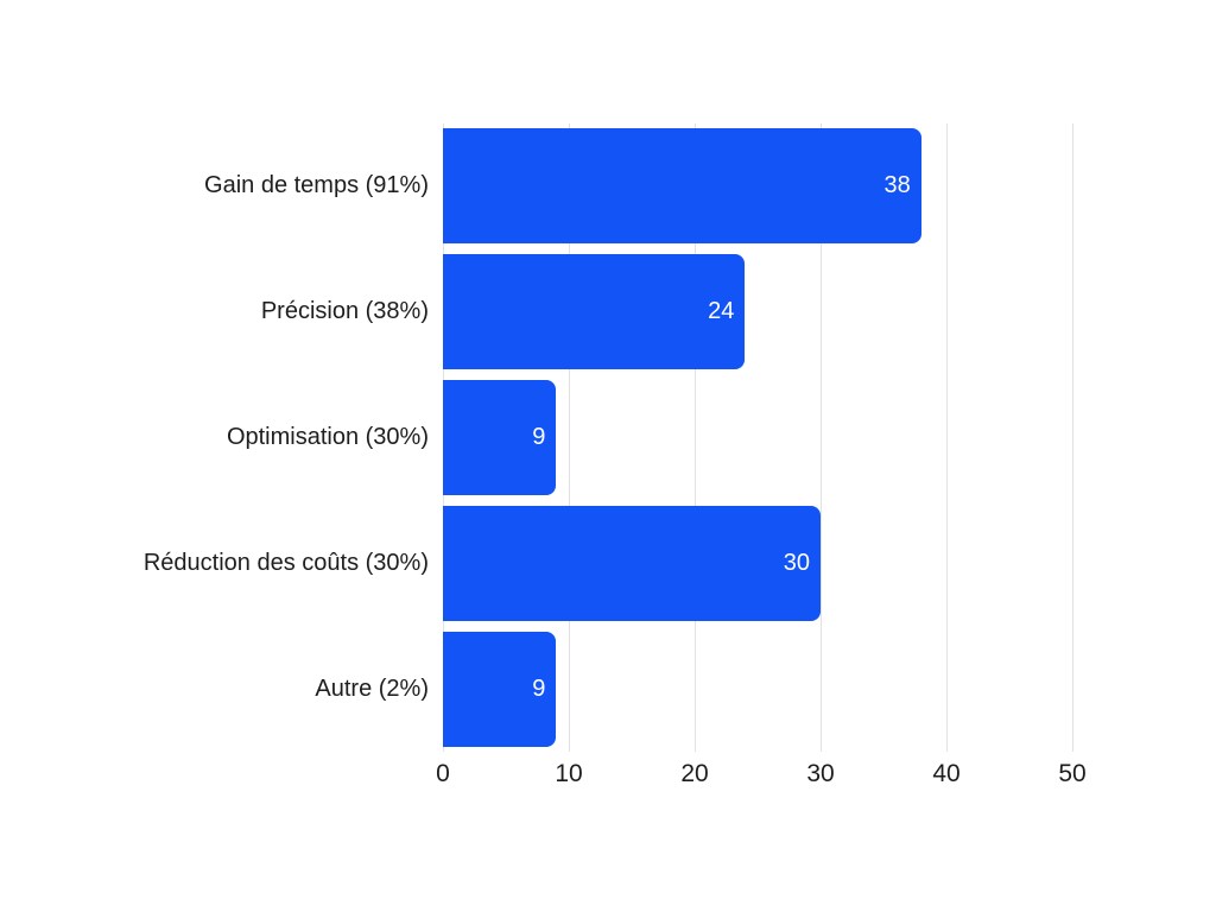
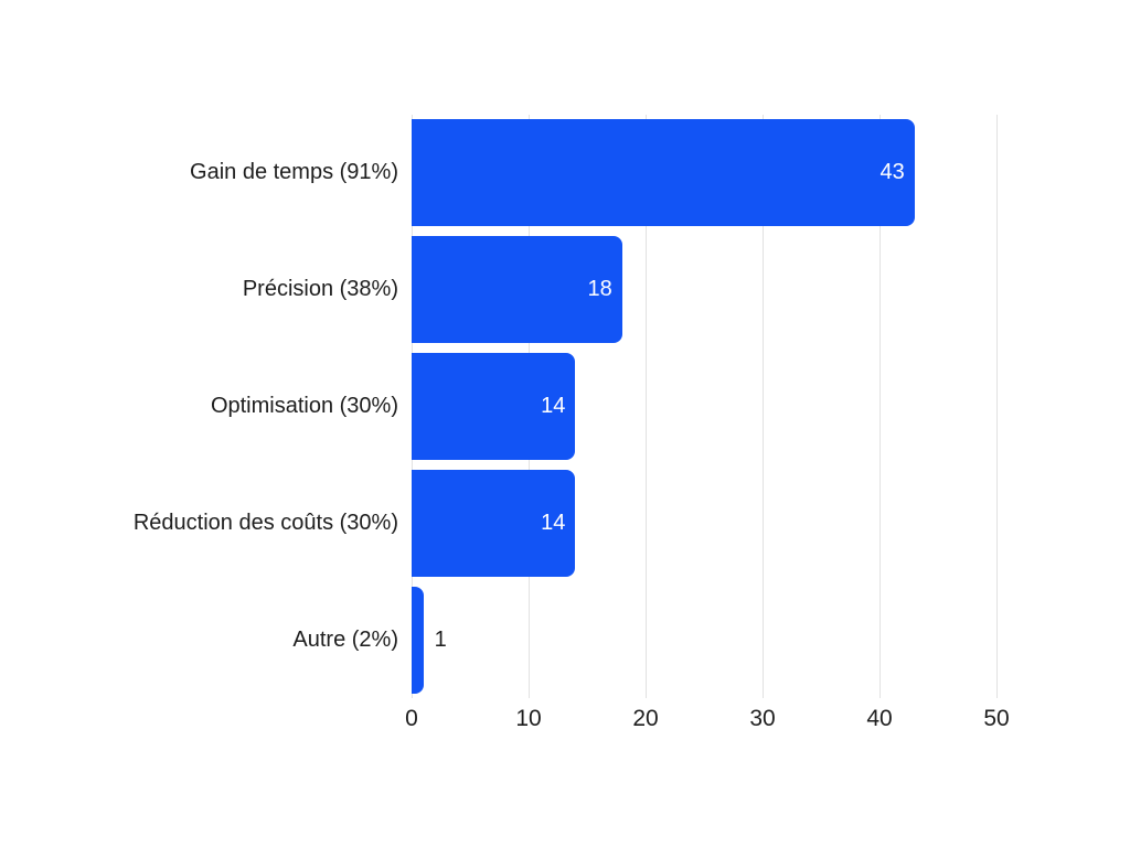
Gain de temps (91%): 38 -> 43
Précision (38%): 24 -> 18
Optimisation (30%): 9 -> 14
Réduction des coûts (30%): 30 -> 14
Autre (2%): 9 -> 1
